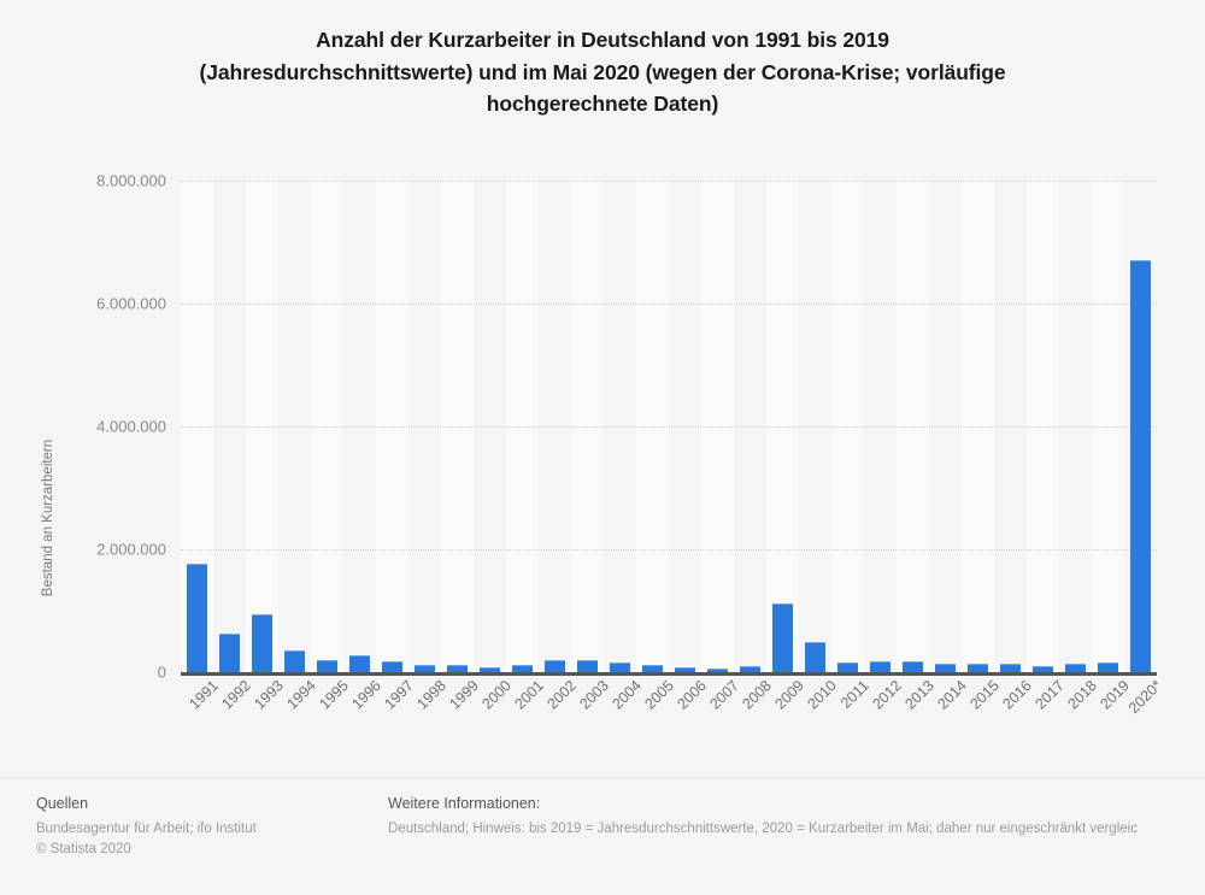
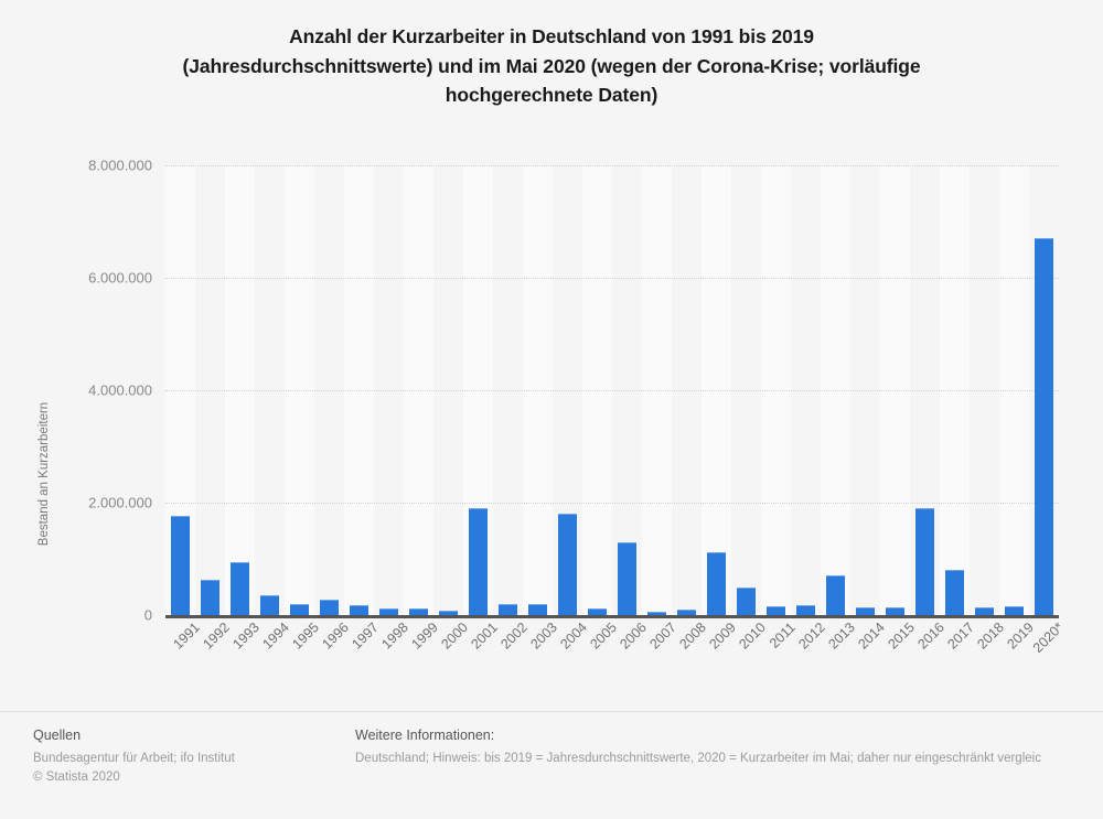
2001: 100000 -> 1900000
2004: 200000 -> 1800000
2006: 100000 -> 1300000
2013: 200000 -> 700000
2016: 100000 -> 1900000
2017: 100000 -> 800000
